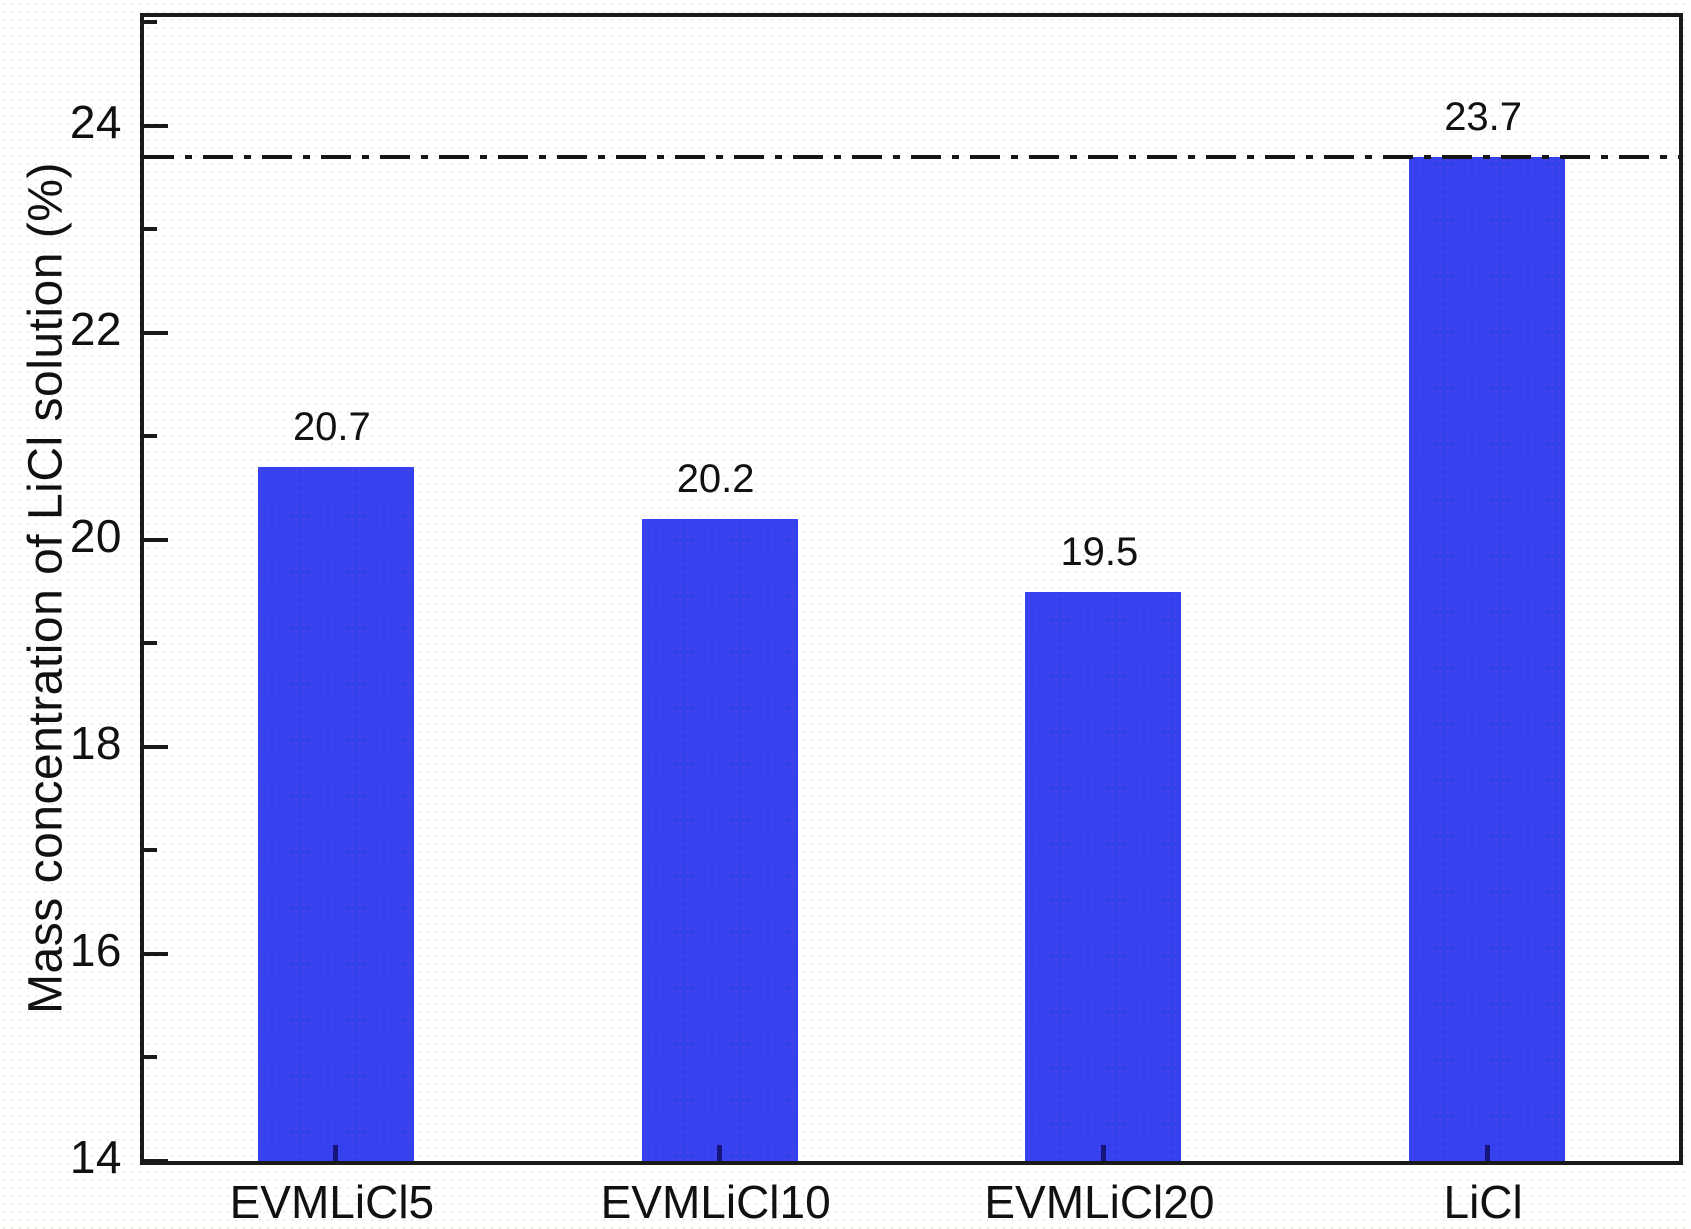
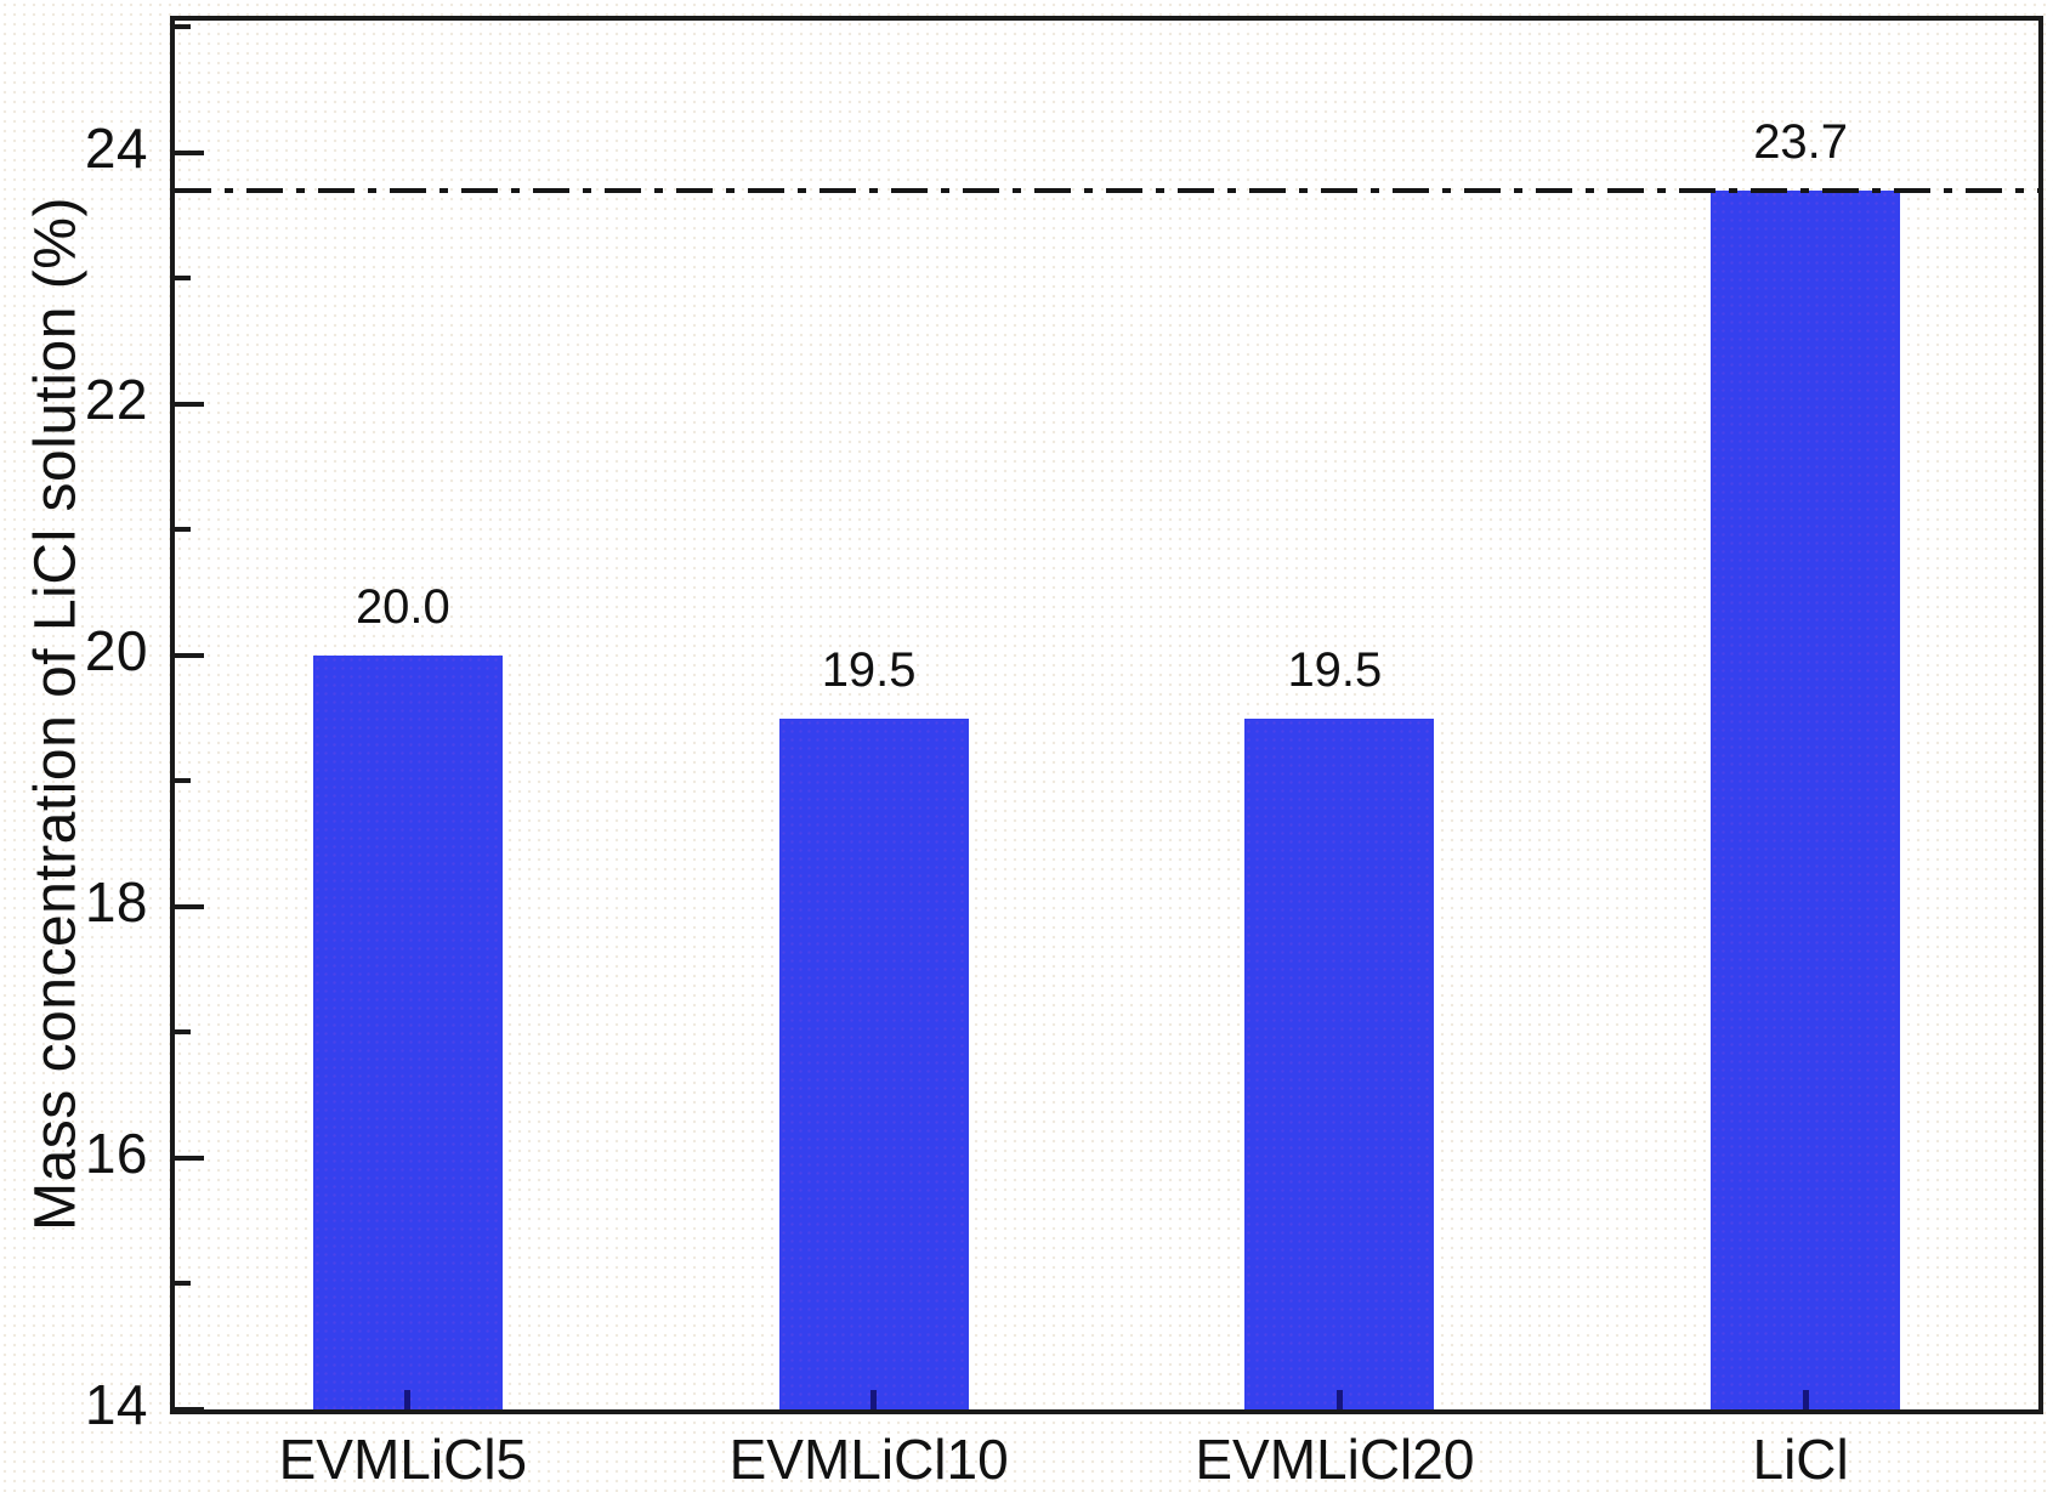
EVMLiCl5: 20.7 -> 20.0
EVMLiCl10: 20.2 -> 19.5
